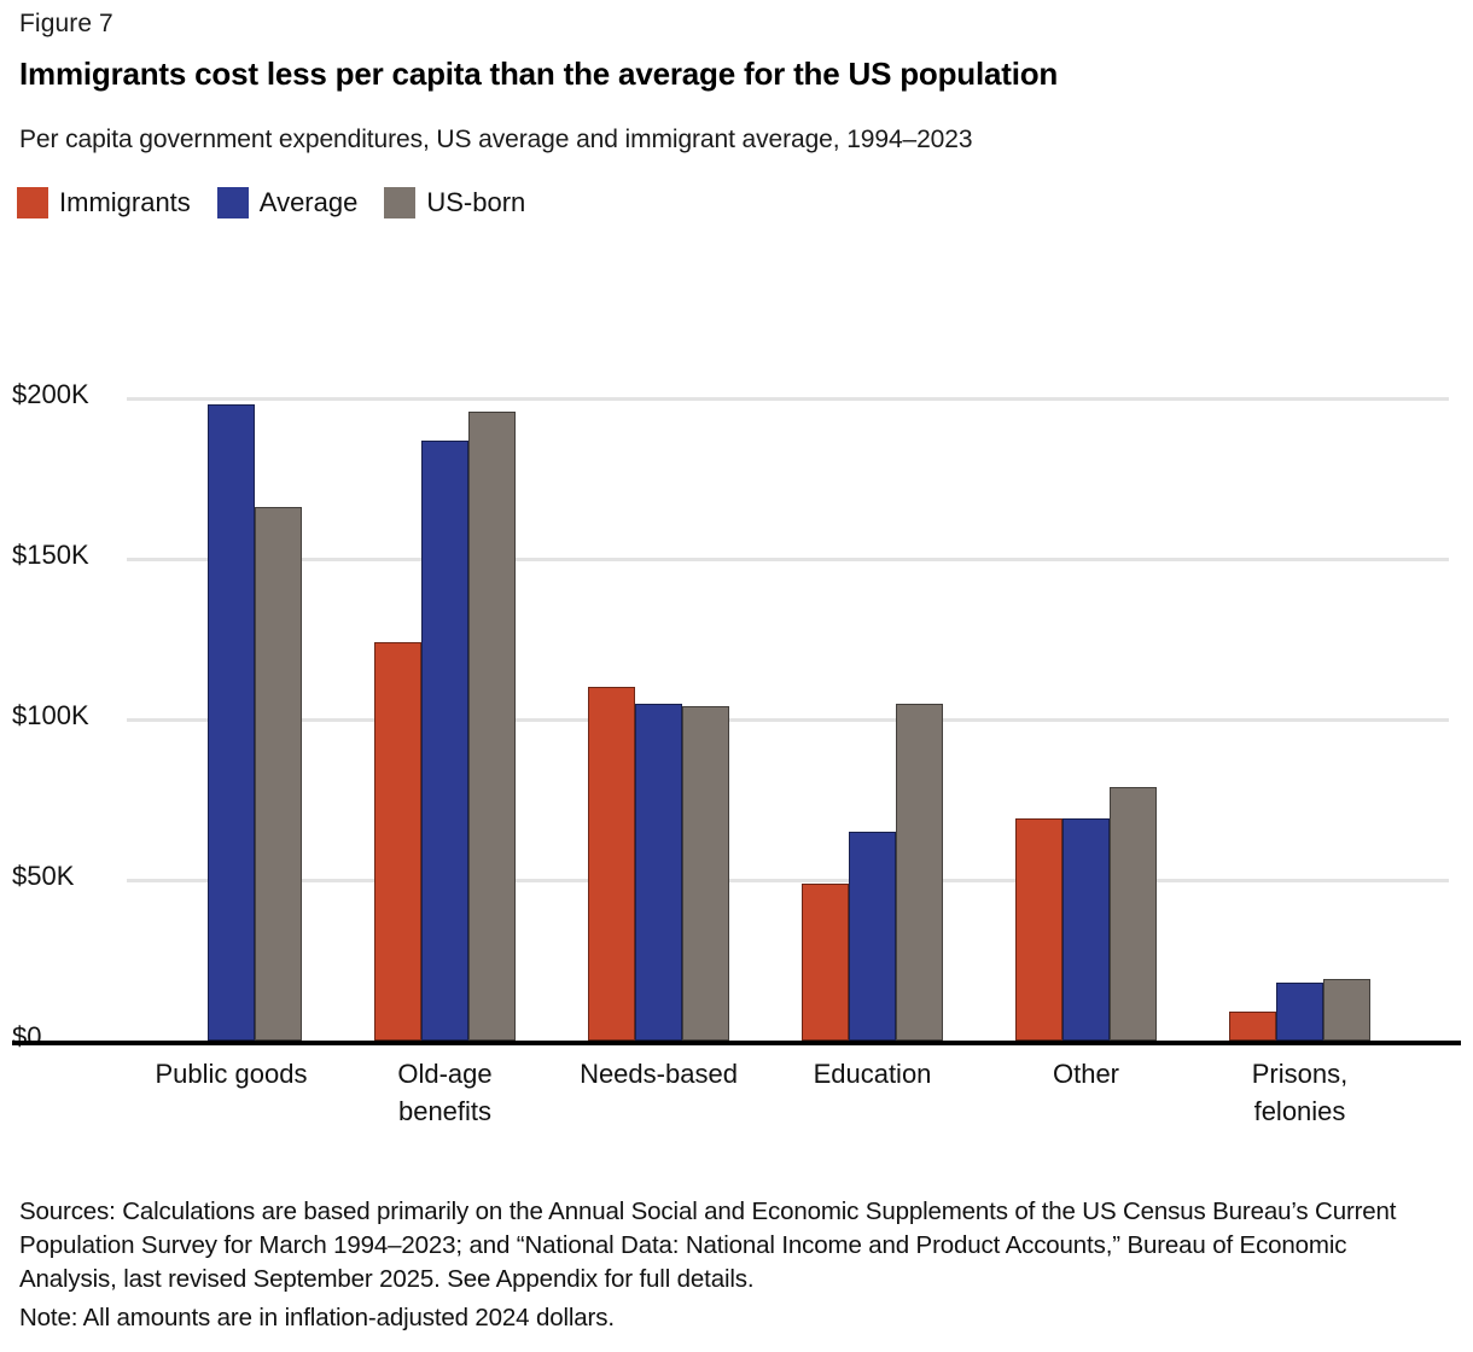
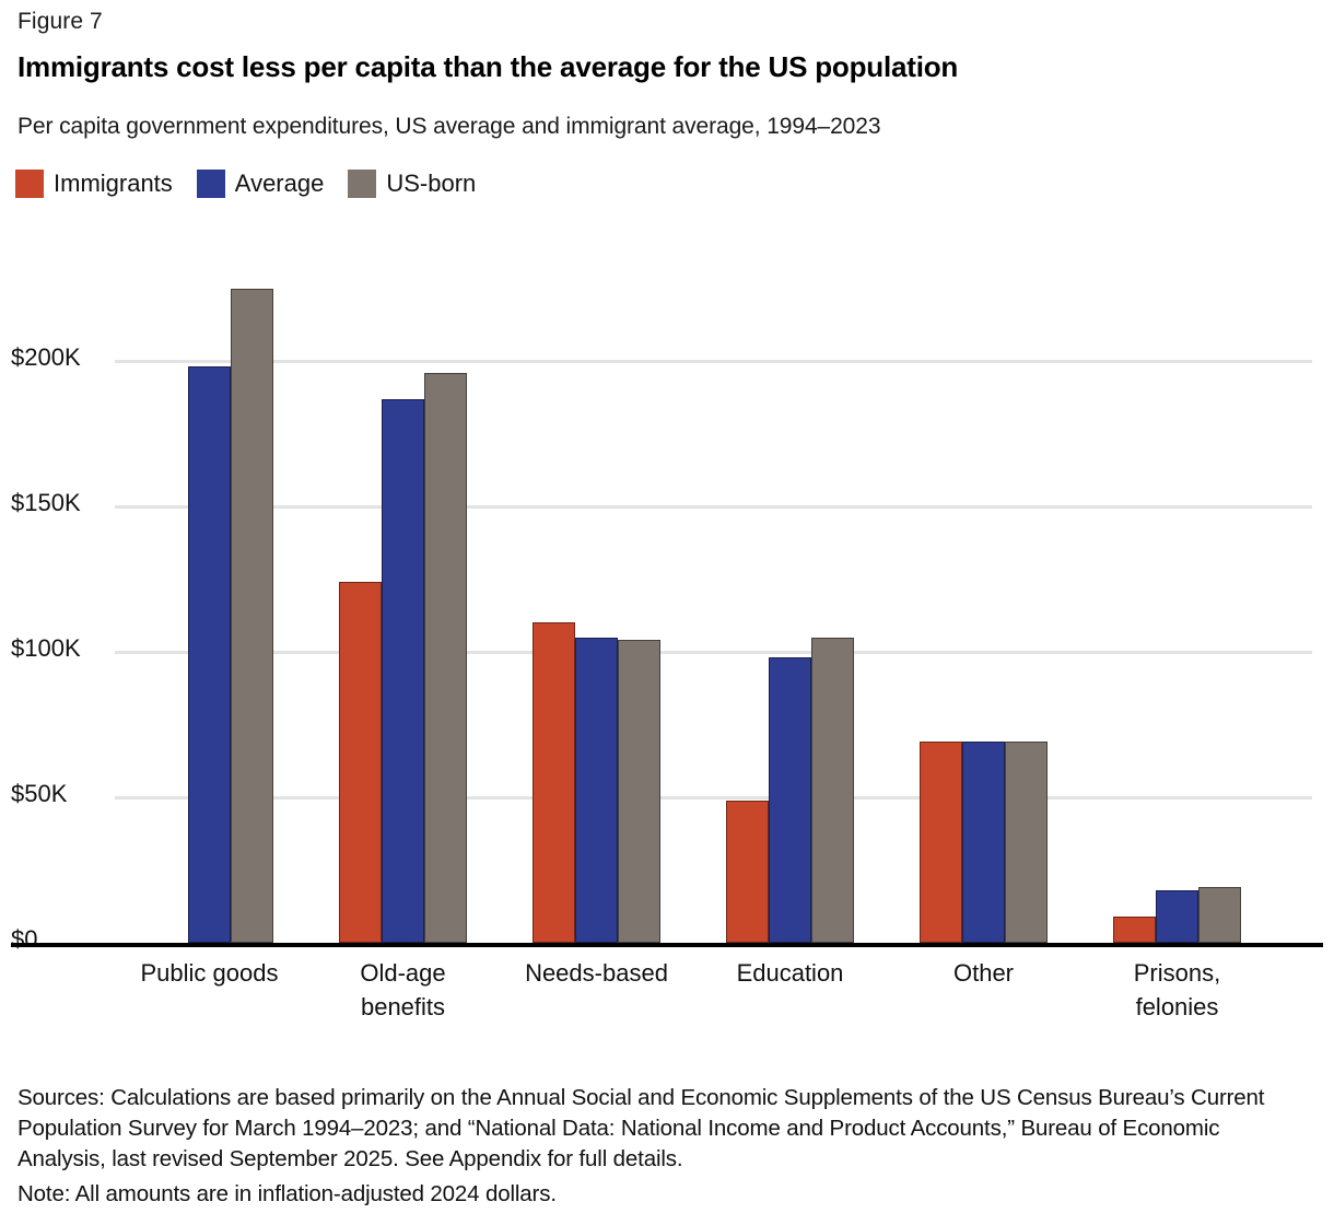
US-born/Public goods: $166K -> $225K
Average/Education: $65K -> $98K
US-born/Other: $79K -> $69K
